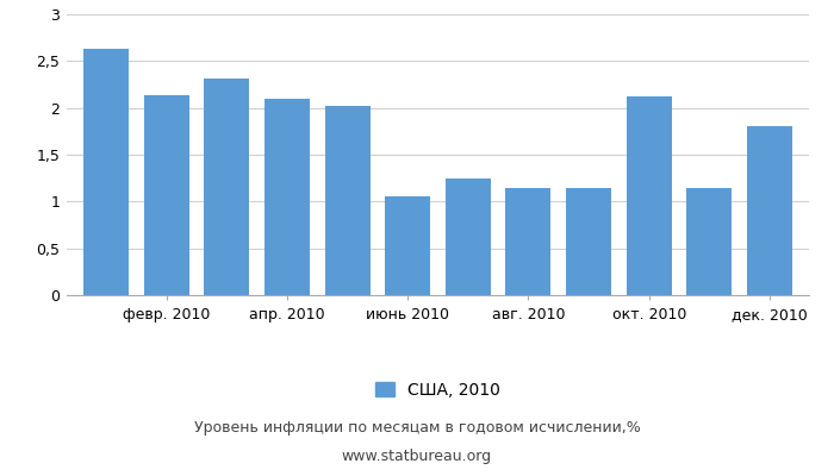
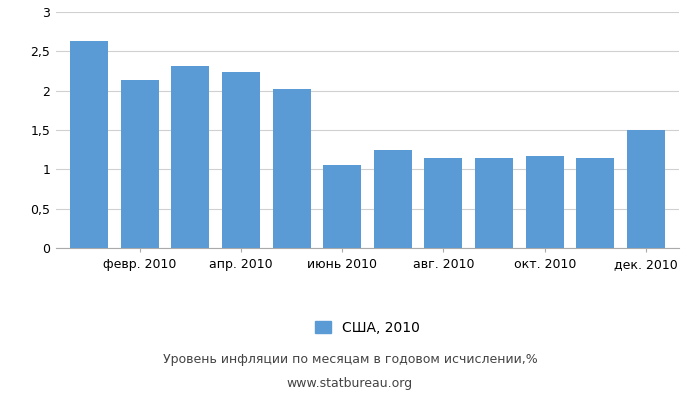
апр. 2010: 2,10 -> 2,24
окт. 2010: 2,12 -> 1,17
дек. 2010: 1,80 -> 1,50
